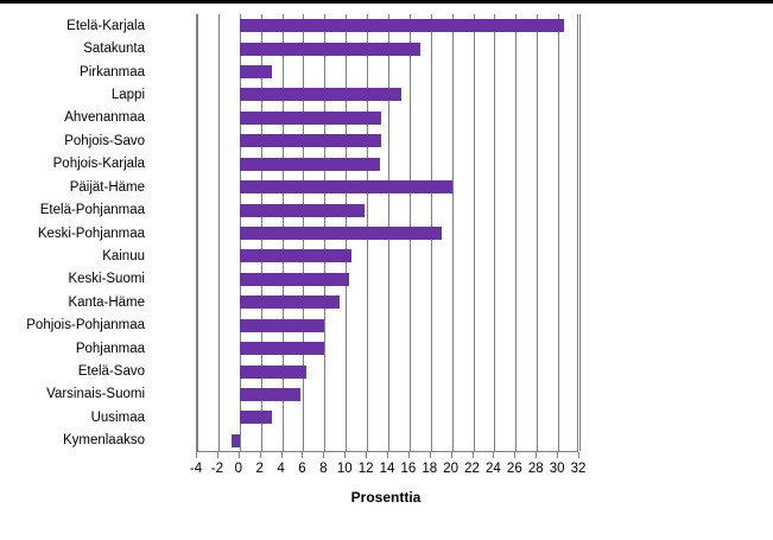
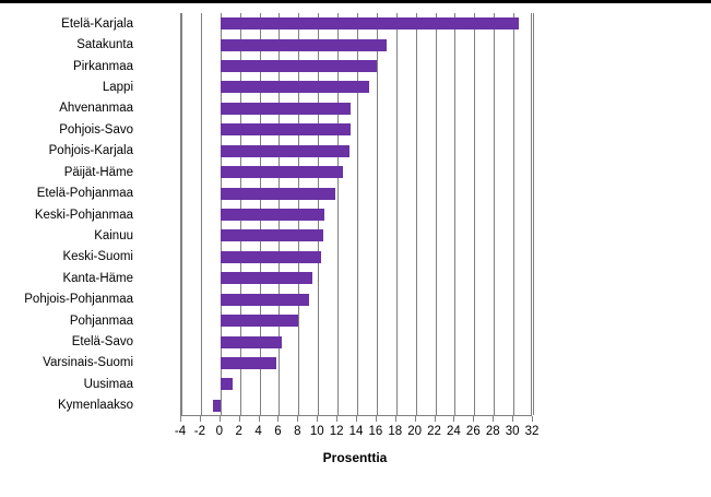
Pirkanmaa: 3 -> 16
Päijät-Häme: 20 -> 12
Keski-Pohjanmaa: 19 -> 11
Pohjois-Pohjanmaa: 8 -> 9
Uusimaa: 3 -> 1
